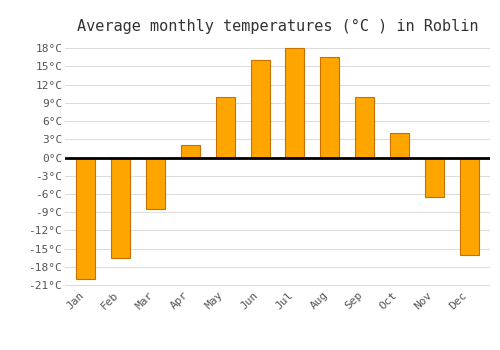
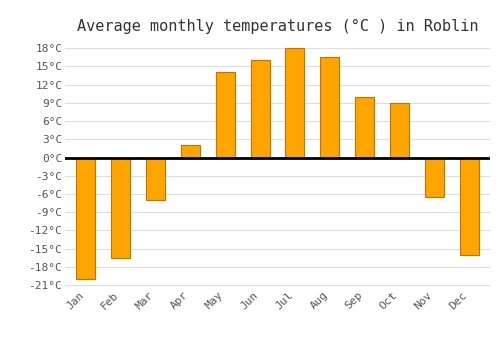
Mar: -8.5°C -> -7.0°C
May: 10.0°C -> 14.0°C
Oct: 4.0°C -> 9.0°C
